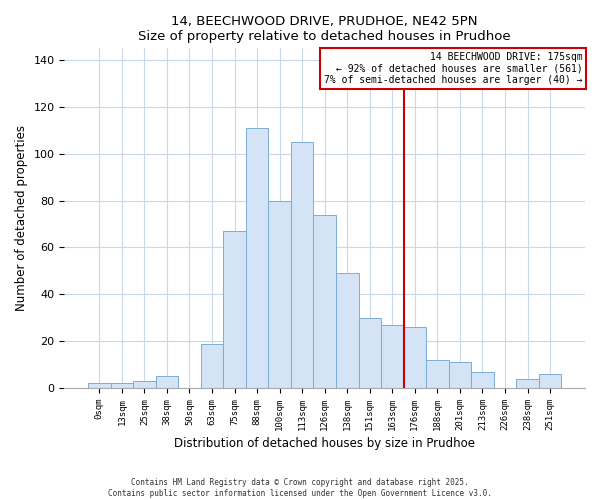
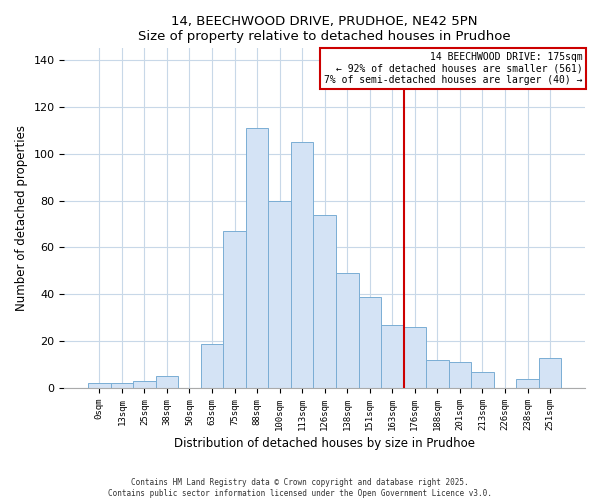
151sqm: 30 -> 39
251sqm: 6 -> 13
